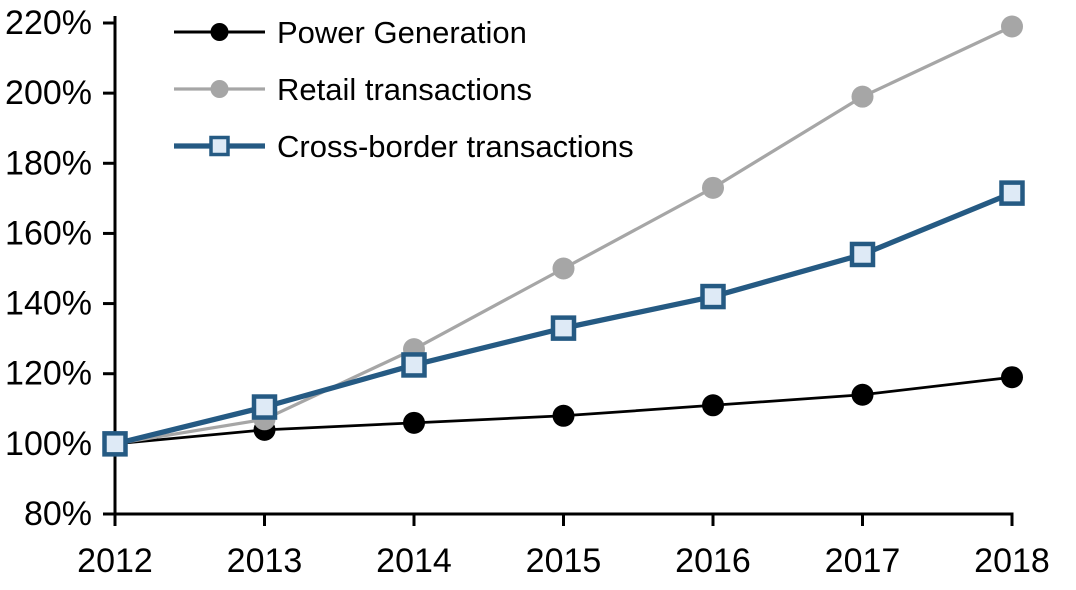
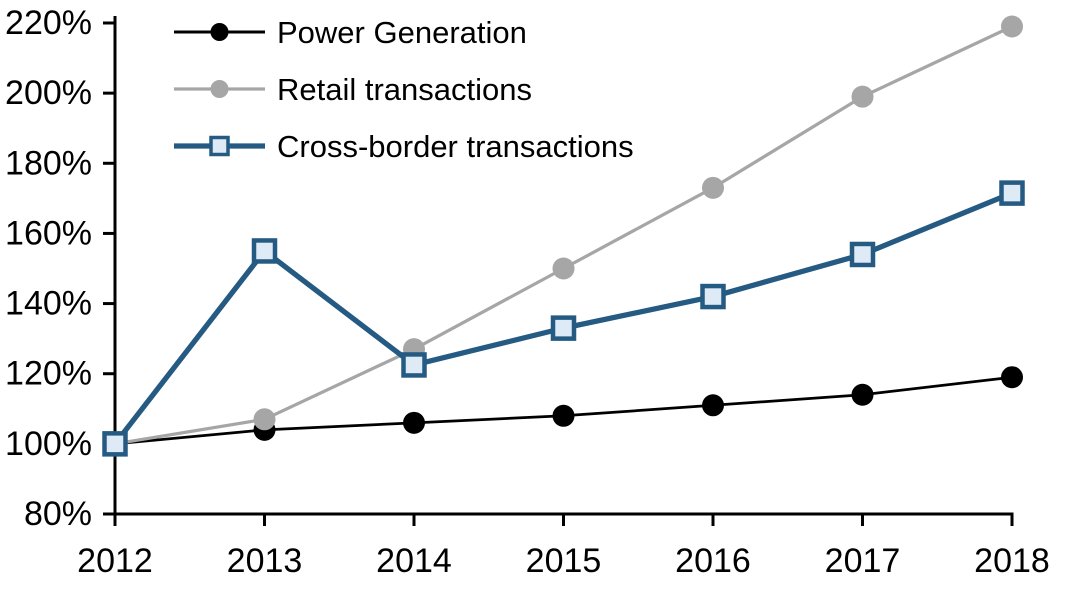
Cross-border transactions/2013: 110% -> 155%
